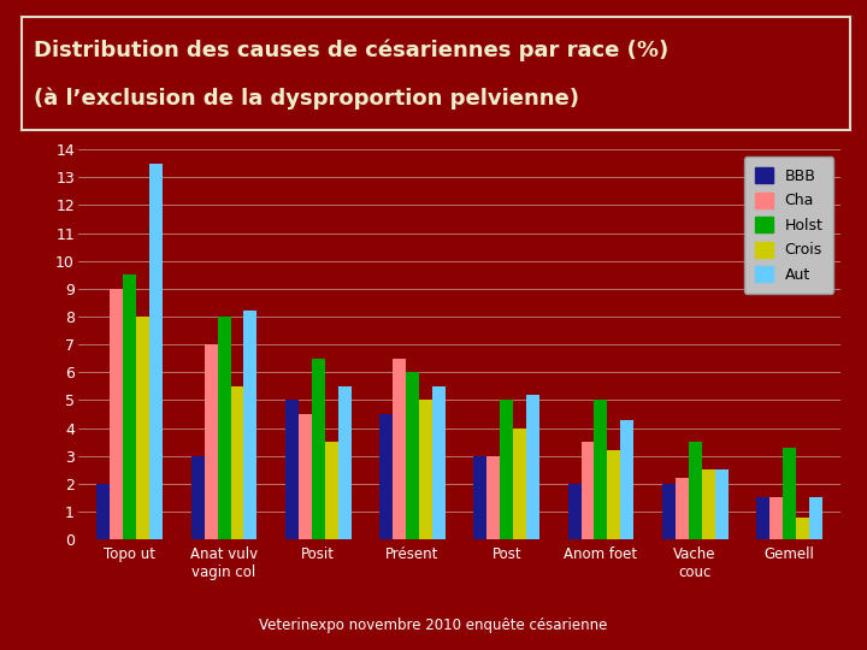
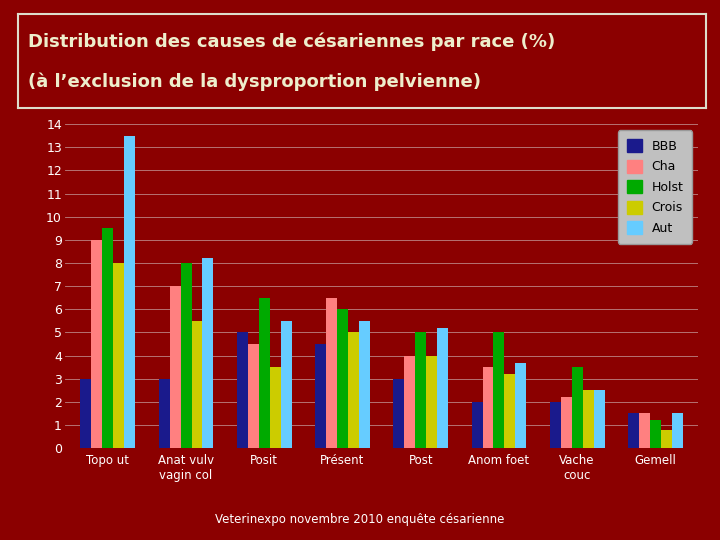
BBB/Topo ut: 2.0 -> 3.0
Cha/Post: 3.0 -> 4.0
Aut/Anom foet: 4.3 -> 3.7
Holst/Gemell: 3.3 -> 1.2
